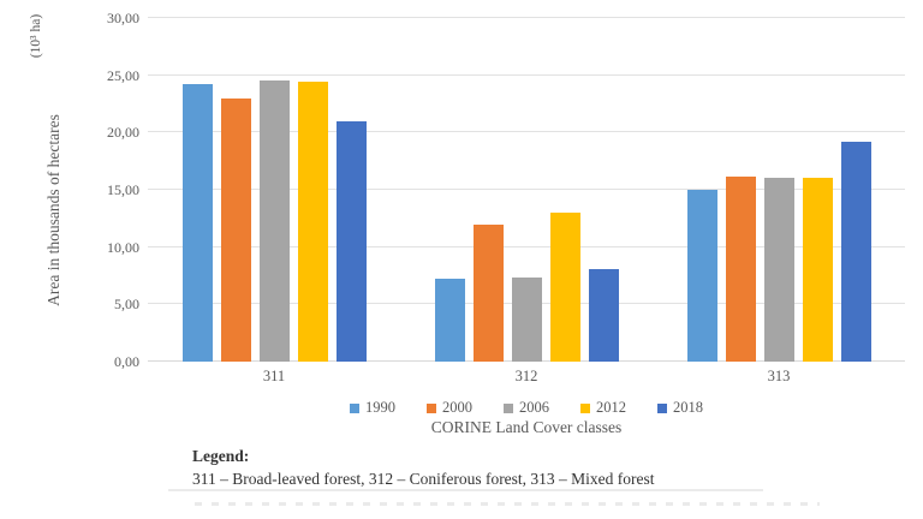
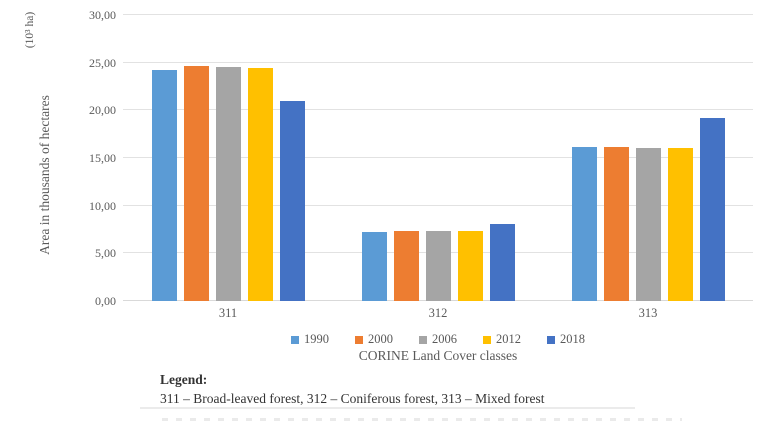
2000/311: 23 -> 25
2000/312: 12 -> 7
2012/312: 13 -> 7
1990/313: 15 -> 16
